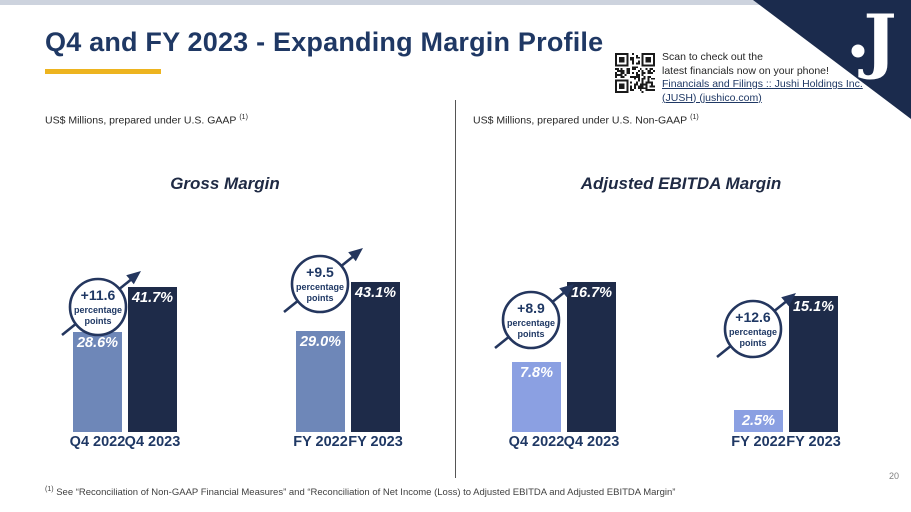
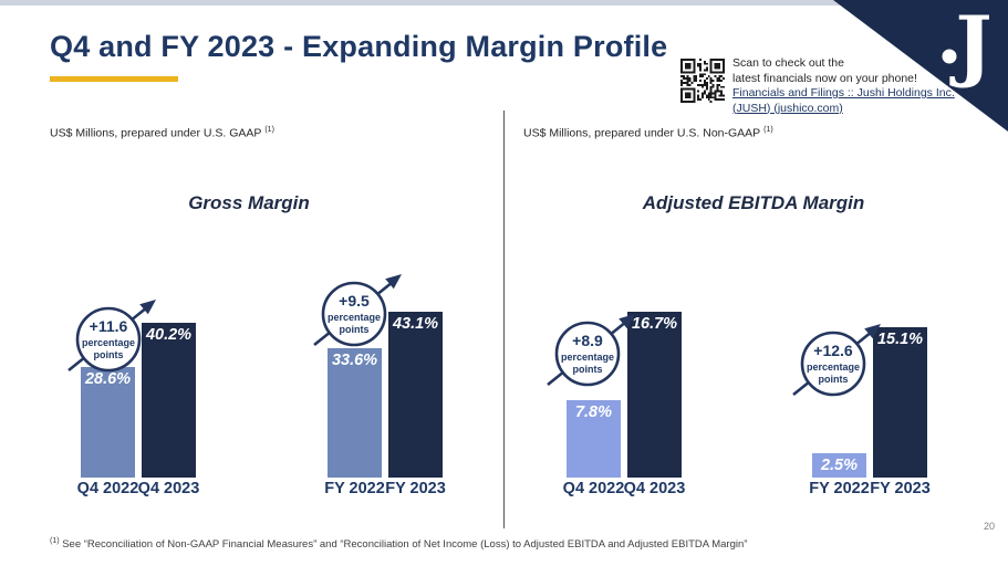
Gross Margin/Q4 2023: 41.7% -> 40.2%
Gross Margin/FY 2022: 29.0% -> 33.6%
